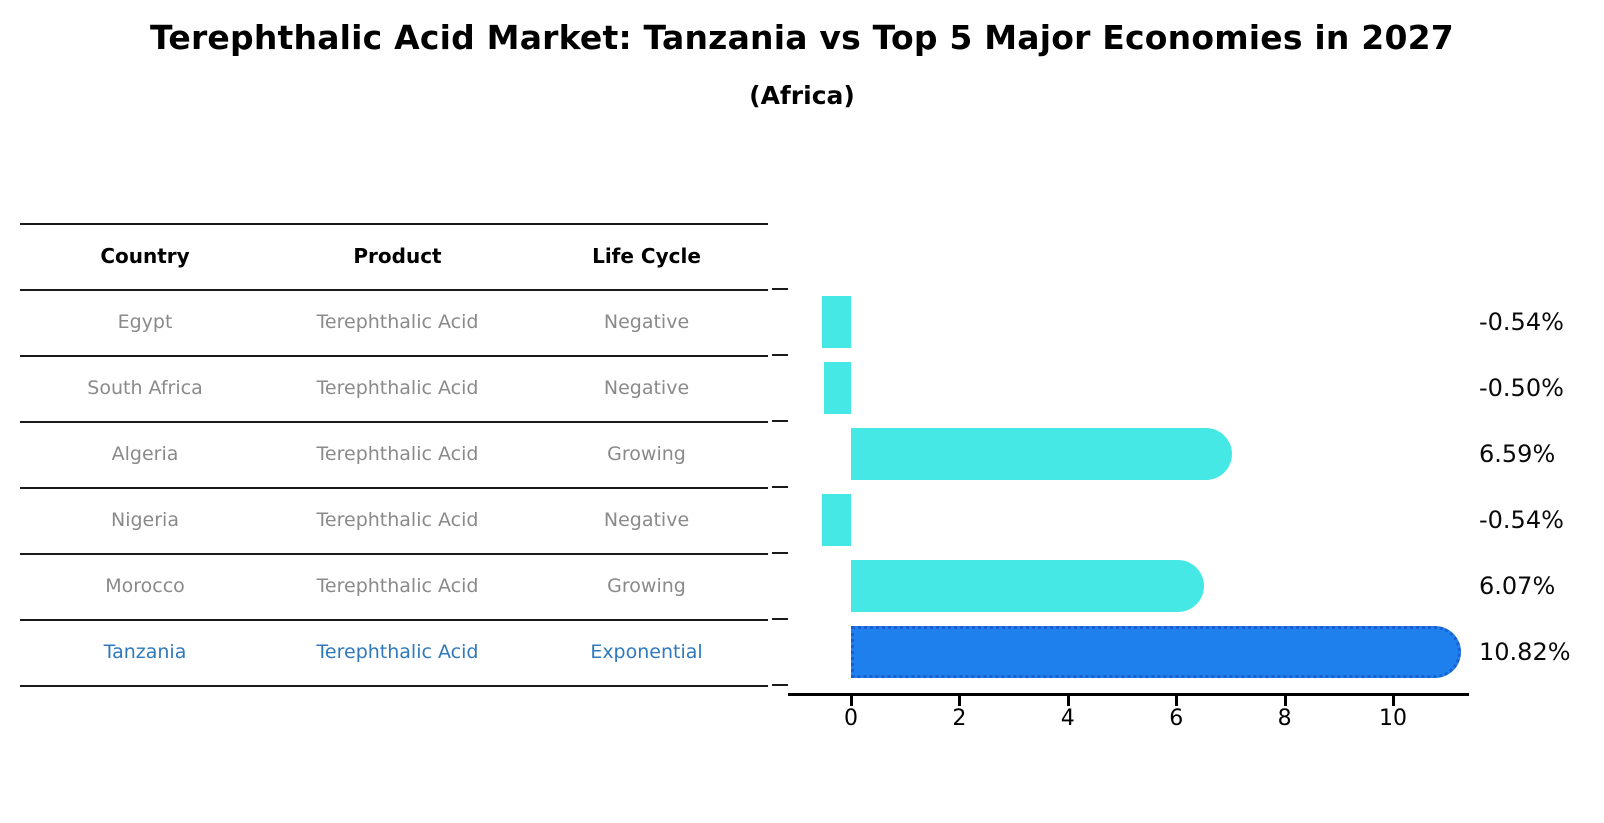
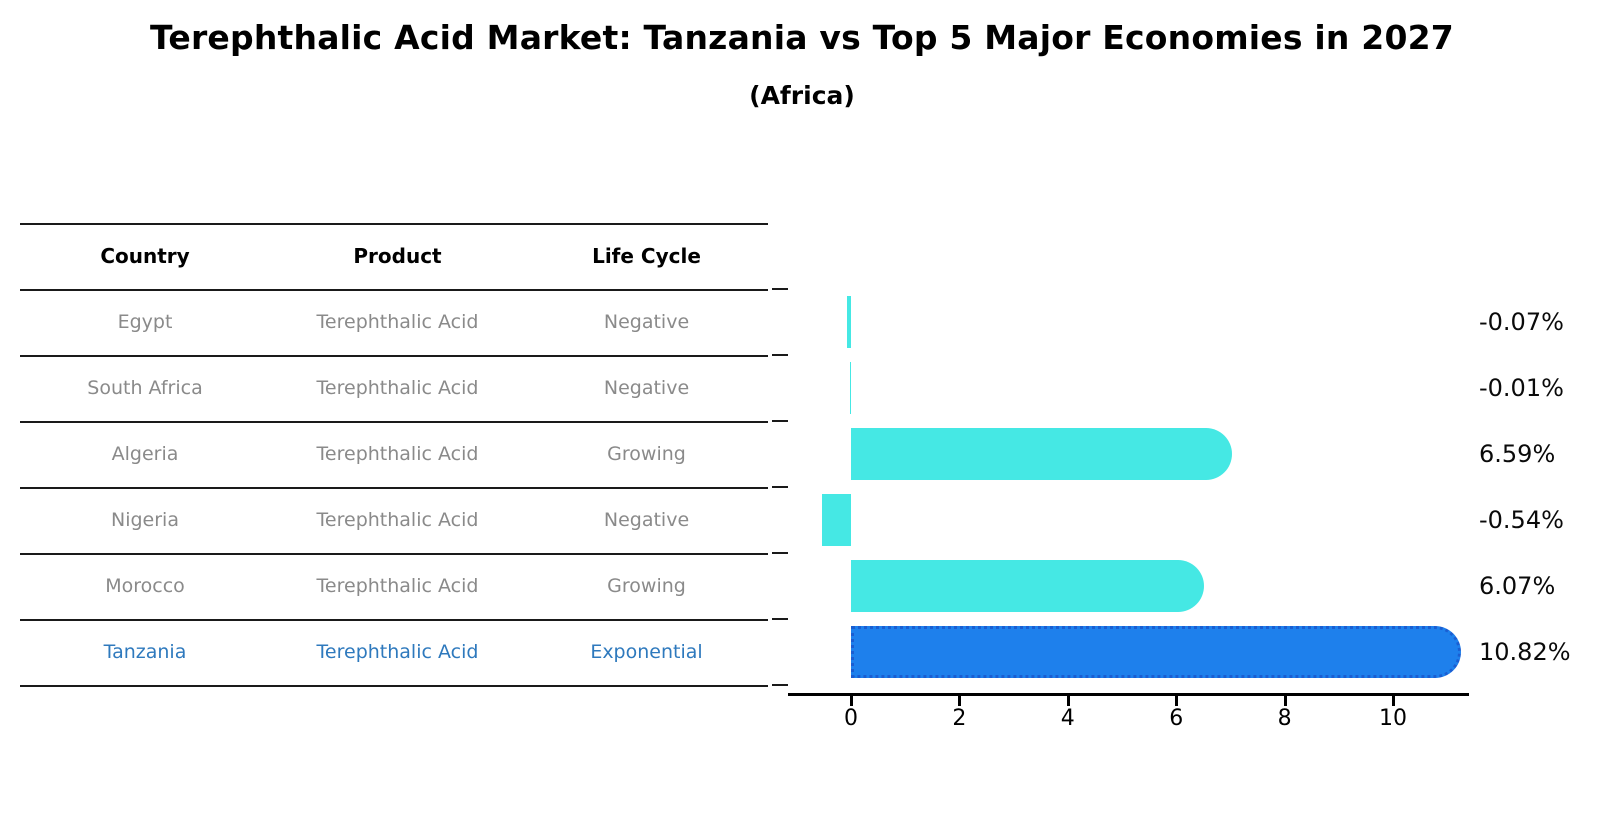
Egypt: -0.54% -> -0.07%
South Africa: -0.50% -> -0.01%
